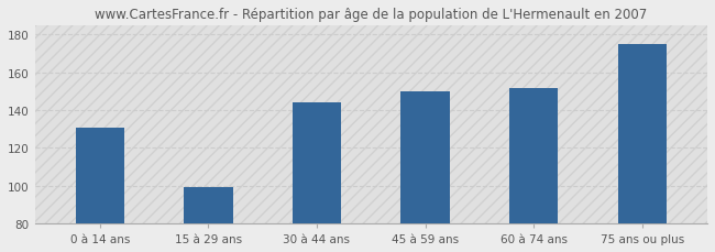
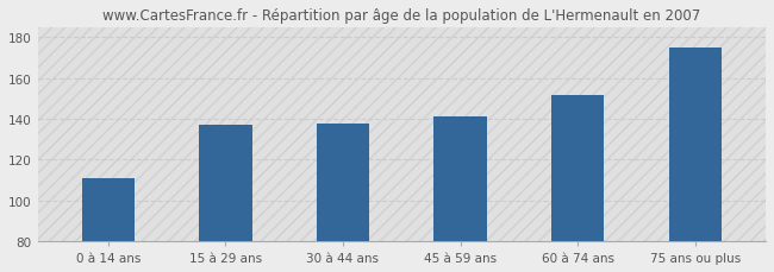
0 à 14 ans: 131 -> 111
15 à 29 ans: 99 -> 137
30 à 44 ans: 144 -> 138
45 à 59 ans: 150 -> 141
